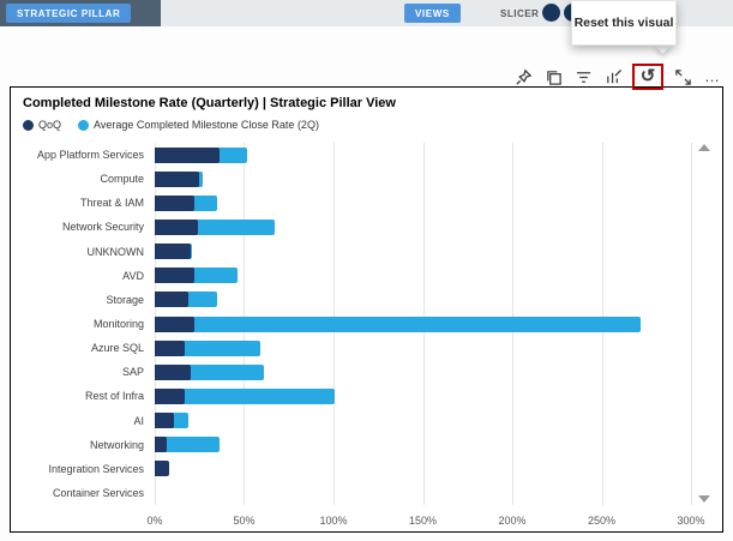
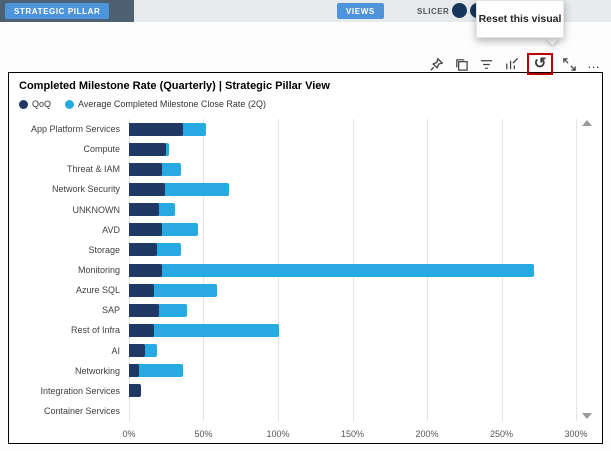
Average Completed Milestone Close Rate (2Q)/UNKNOWN: 21% -> 31%
Average Completed Milestone Close Rate (2Q)/SAP: 61% -> 39%
